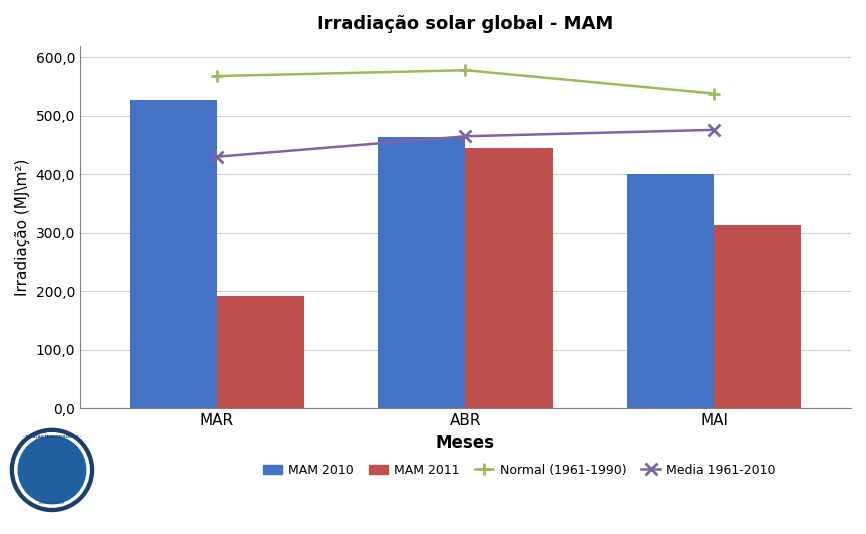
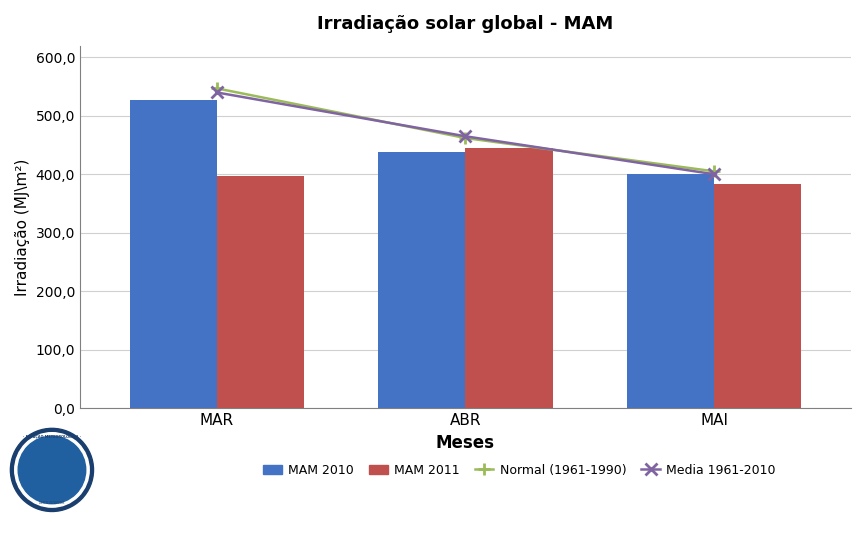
Normal (1961-1990)/MAR: 568 -> 547
Media 1961-2010/MAR: 430 -> 540
MAM 2011/MAR: 192 -> 397
MAM 2010/ABR: 464 -> 438
Normal (1961-1990)/ABR: 578 -> 462
Normal (1961-1990)/MAI: 538 -> 405
Media 1961-2010/MAI: 476 -> 400
MAM 2011/MAI: 314 -> 383
